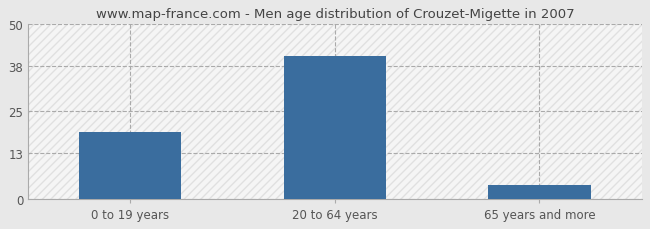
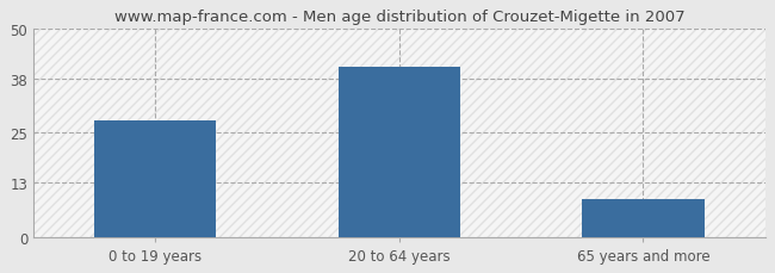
0 to 19 years: 19 -> 28
65 years and more: 4 -> 9
